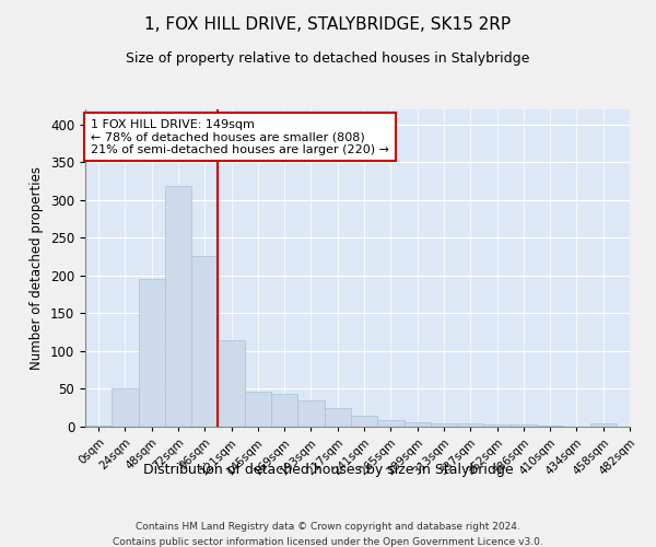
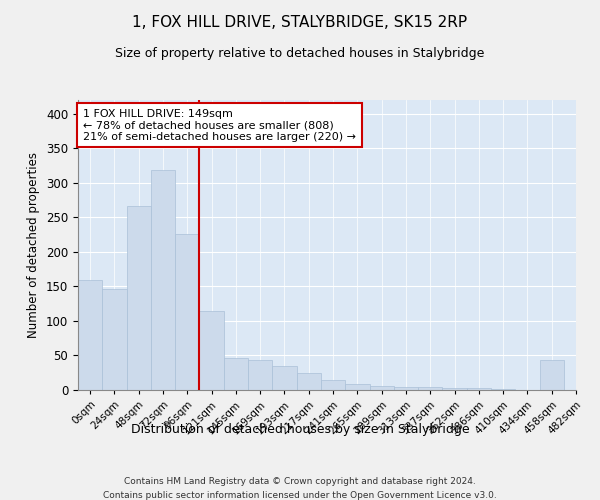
0sqm: 2 -> 160
24sqm: 51 -> 146
48sqm: 196 -> 266
458sqm: 4 -> 44
